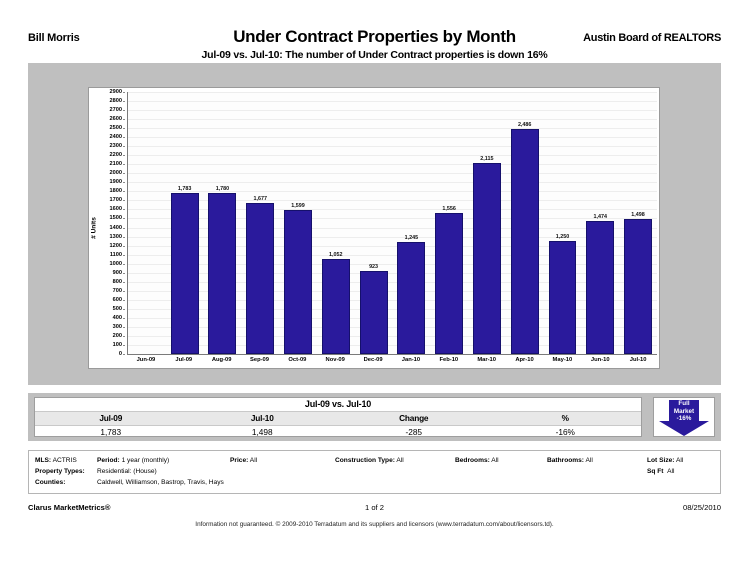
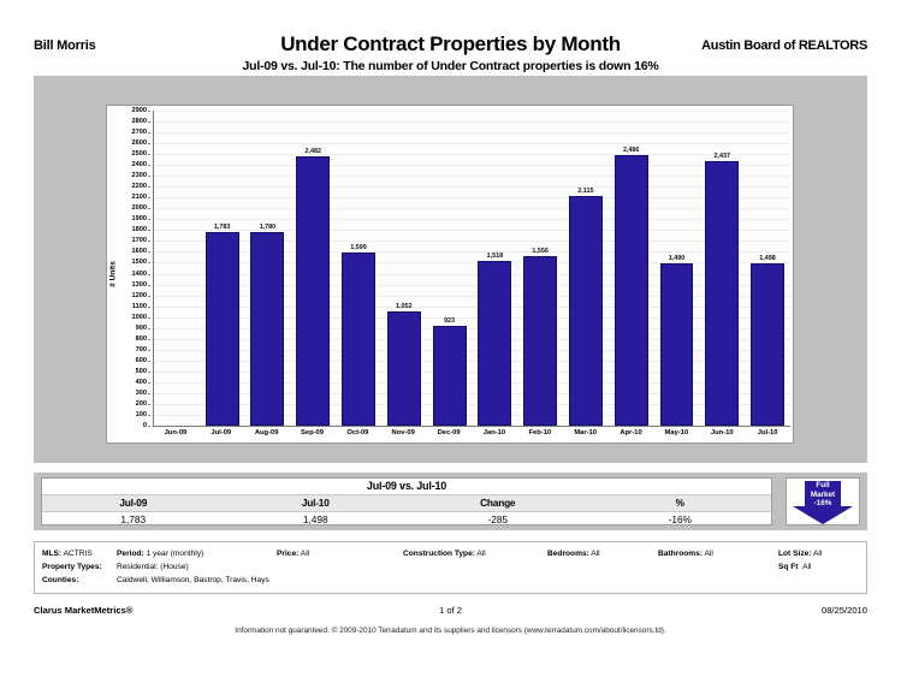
Sep-09: 1,677 -> 2,482
Jan-10: 1,245 -> 1,518
May-10: 1,250 -> 1,490
Jun-10: 1,474 -> 2,437
